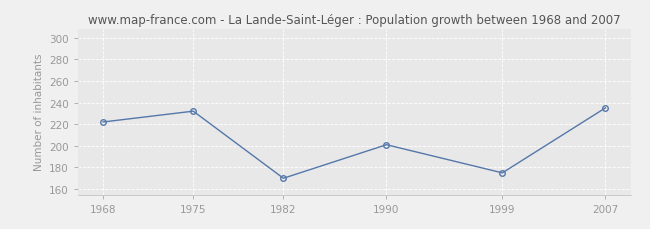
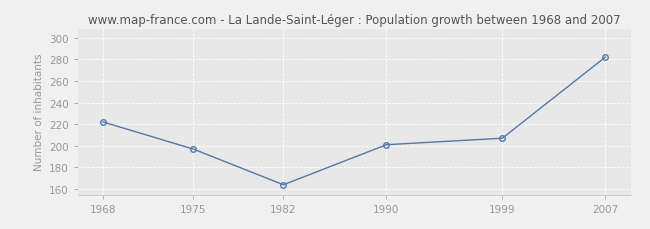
1975: 232 -> 197
1982: 170 -> 164
1999: 175 -> 207
2007: 235 -> 282
